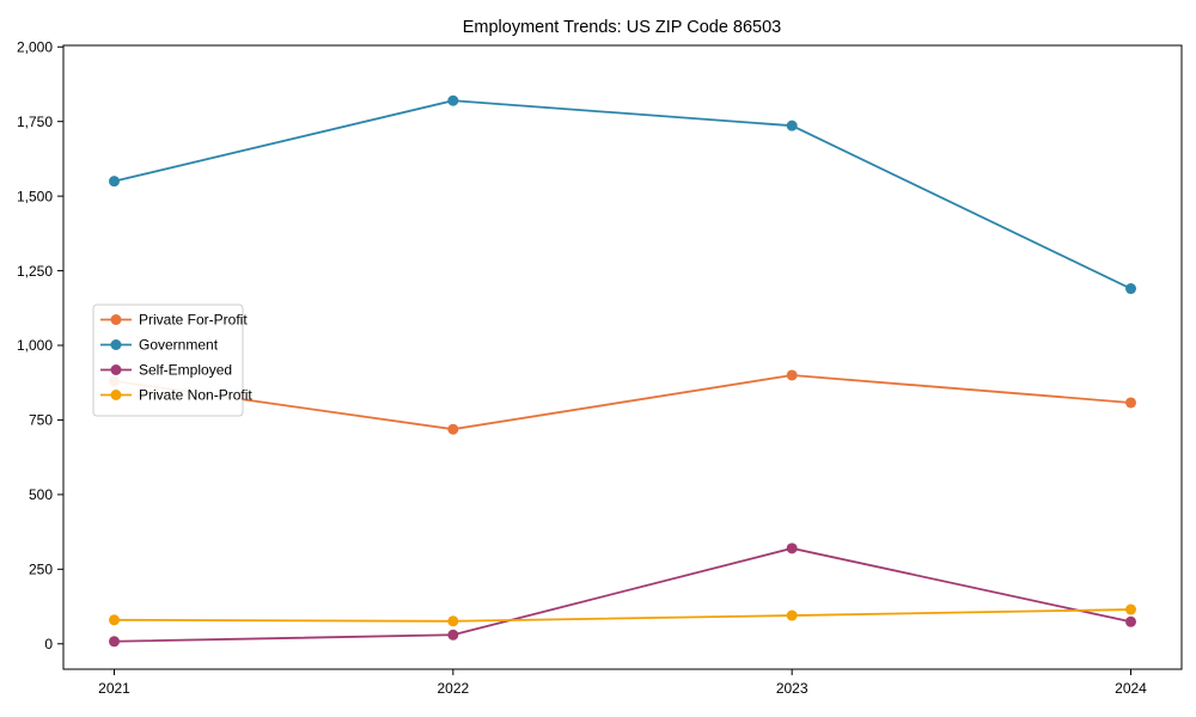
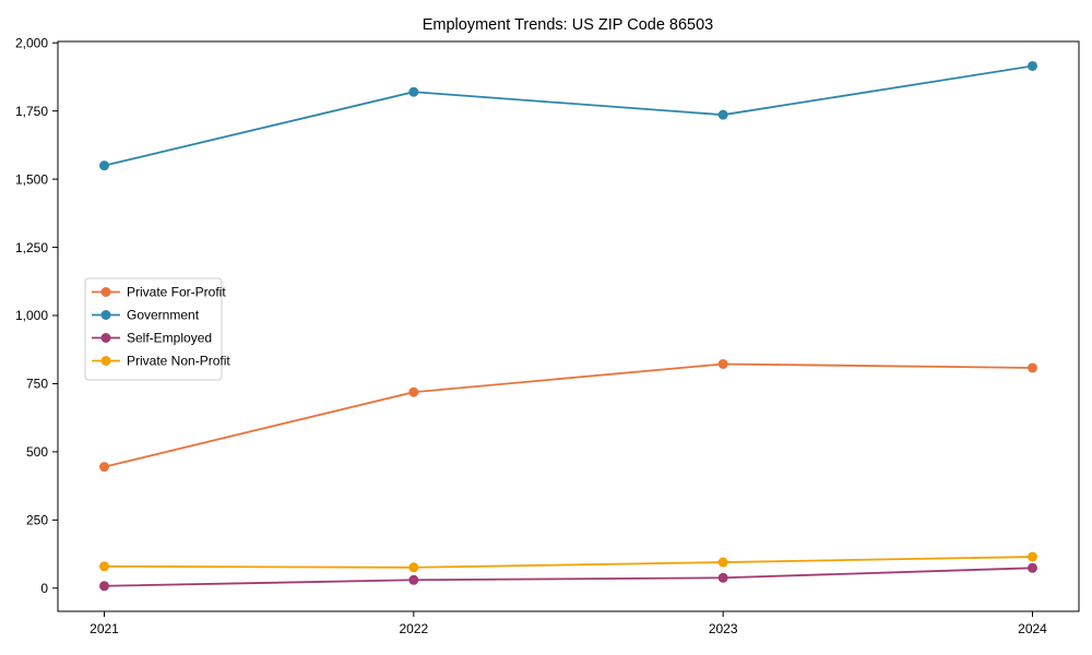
Private For-Profit/2021: 880 -> 440
Private For-Profit/2023: 900 -> 820
Self-Employed/2023: 320 -> 40
Government/2024: 1190 -> 1920
